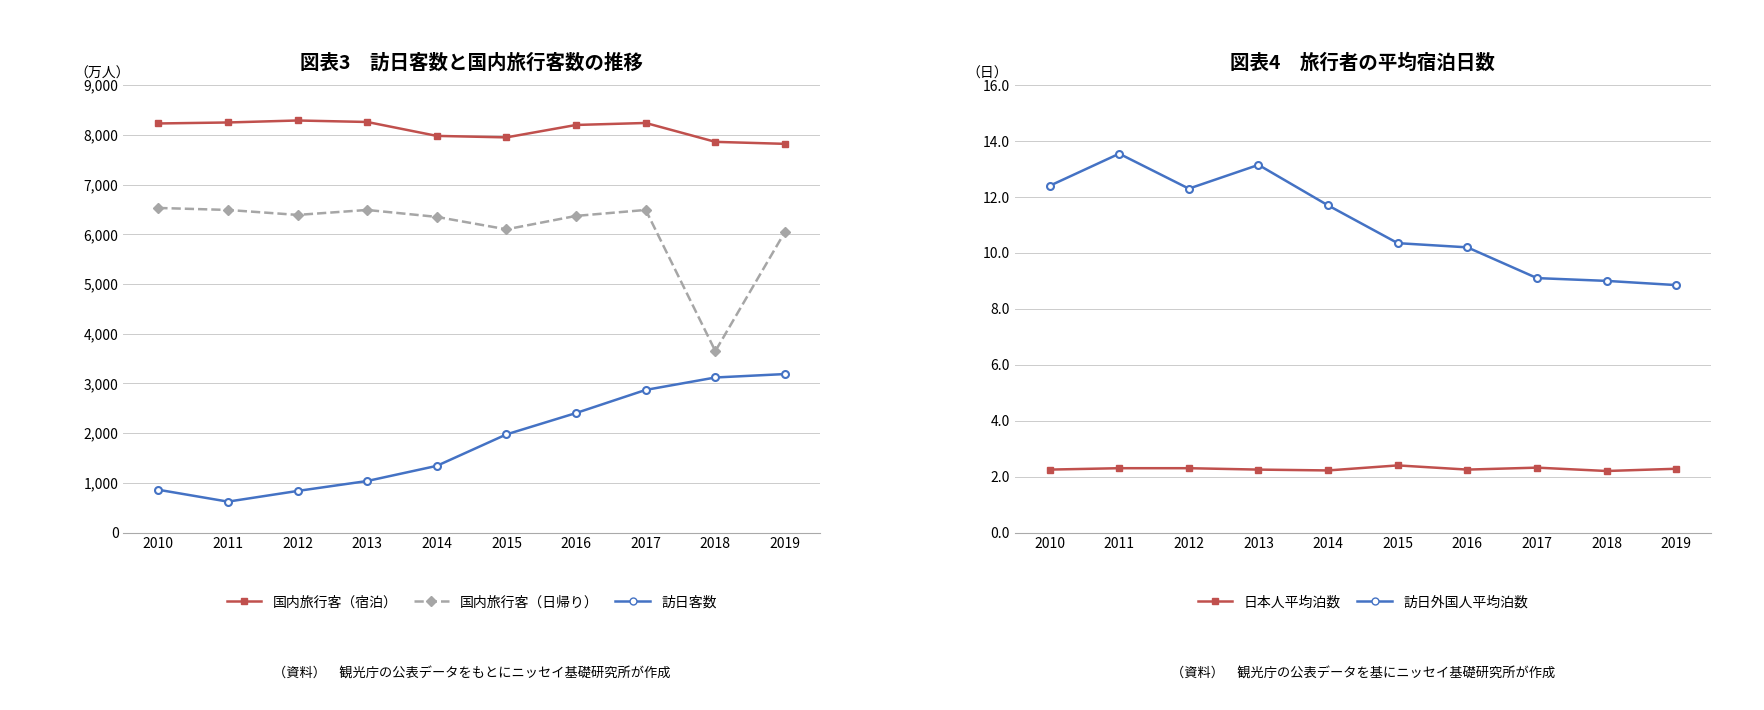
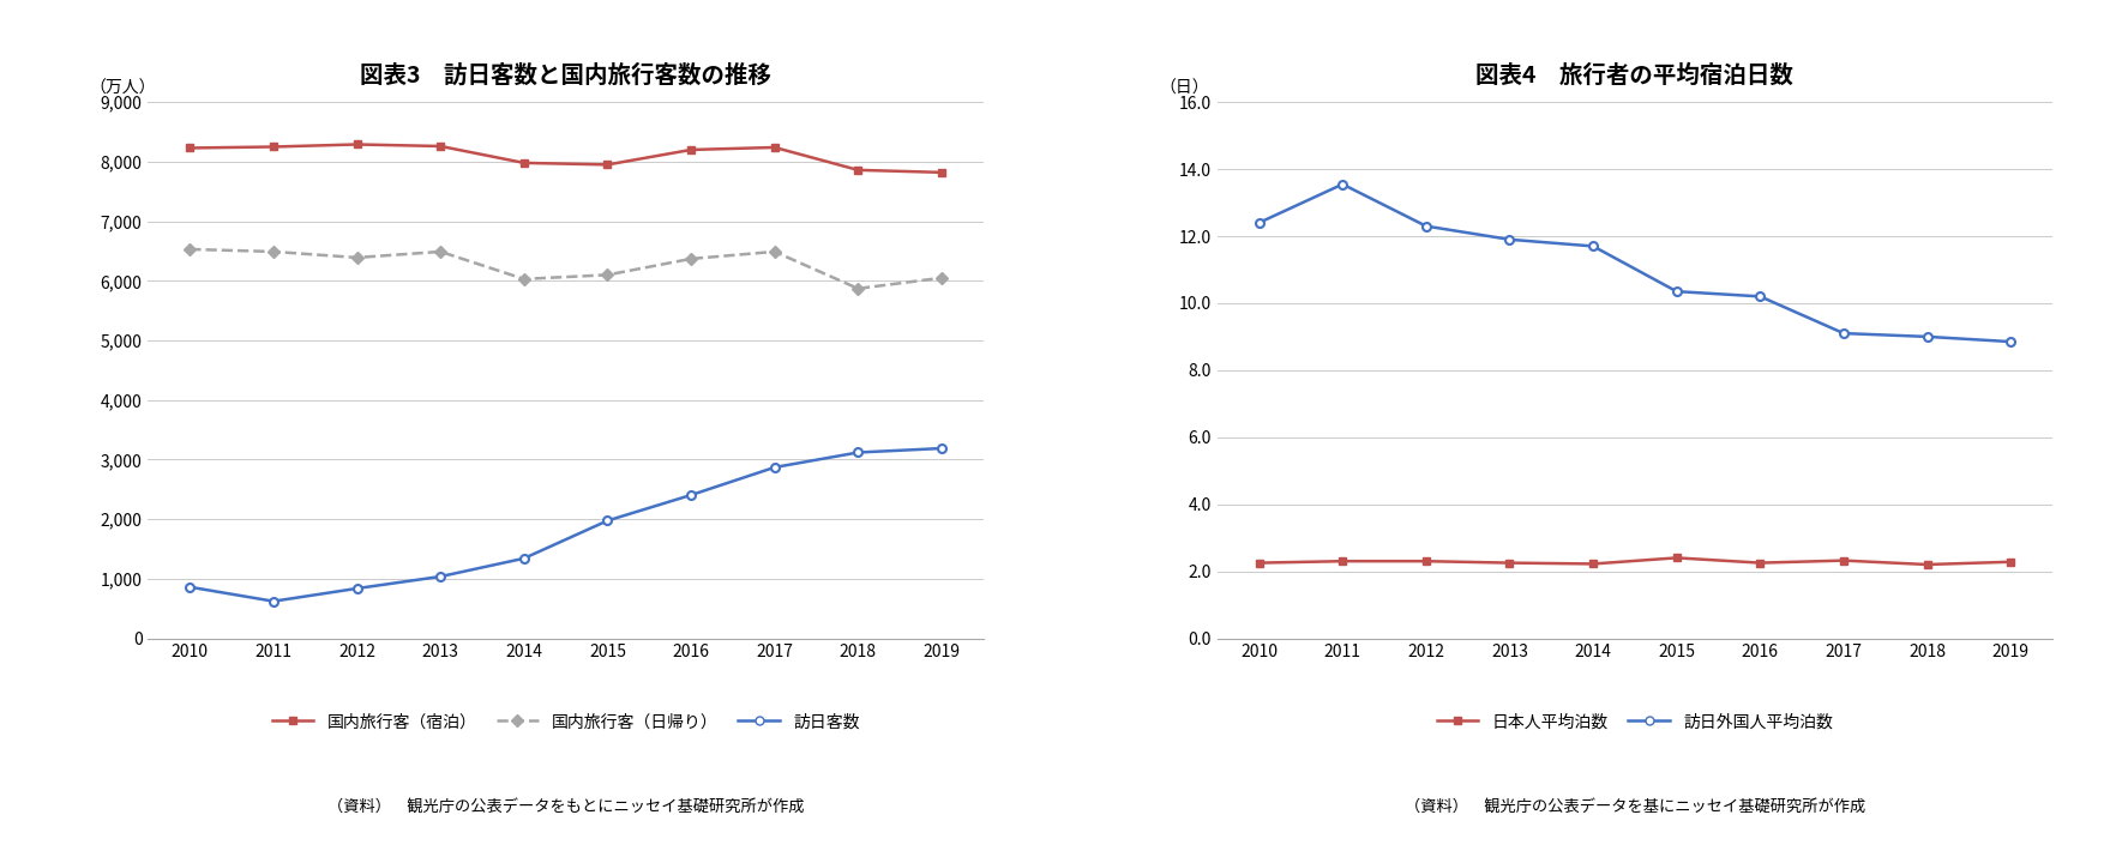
図表3 訪日客数と国内旅行客数の推移/国内旅行客（日帰り）/2014: 6,350 -> 6,030
図表3 訪日客数と国内旅行客数の推移/国内旅行客（日帰り）/2018: 3,650 -> 5,870
図表4 旅行者の平均宿泊日数/訪日外国人平均泊数/2013: 13.15 -> 11.90
